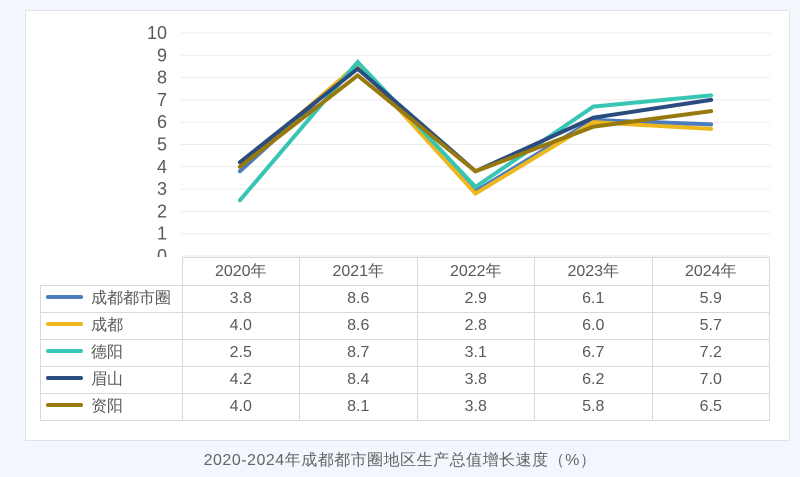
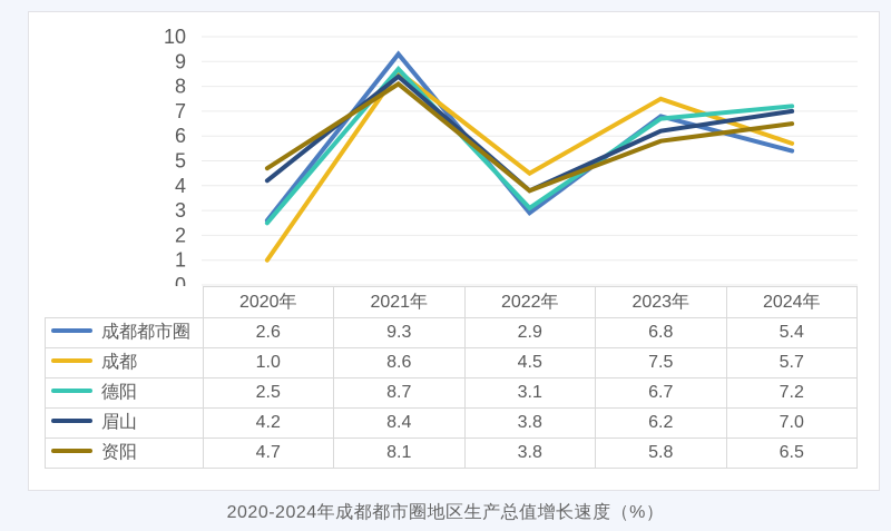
成都都市圈/2020年: 3.8 -> 2.6
成都/2020年: 4.0 -> 1.0
资阳/2020年: 4.0 -> 4.7
成都都市圈/2021年: 8.6 -> 9.3
成都/2022年: 2.8 -> 4.5
成都都市圈/2023年: 6.1 -> 6.8
成都/2023年: 6.0 -> 7.5
成都都市圈/2024年: 5.9 -> 5.4
